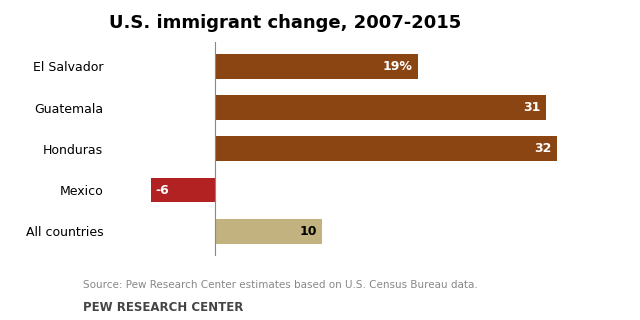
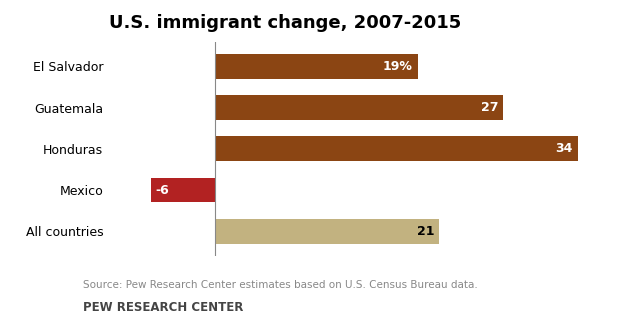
Guatemala: 31 -> 27
Honduras: 32 -> 34
All countries: 10 -> 21
